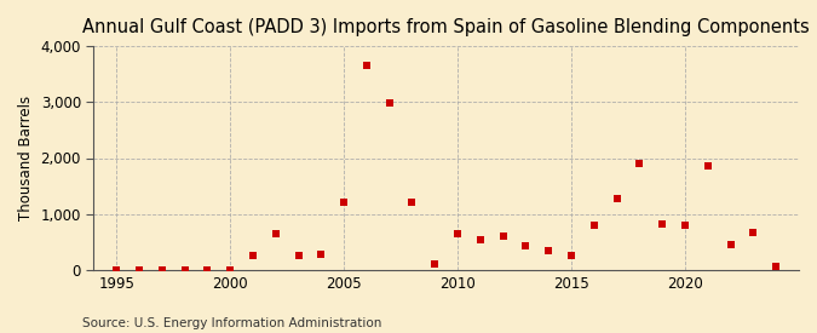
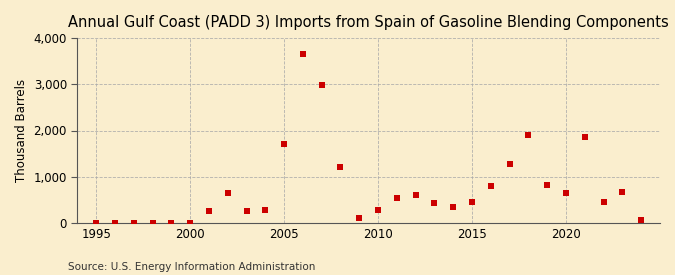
2005: 1,200 -> 1,700
2010: 650 -> 270
2015: 250 -> 460
2020: 800 -> 640
